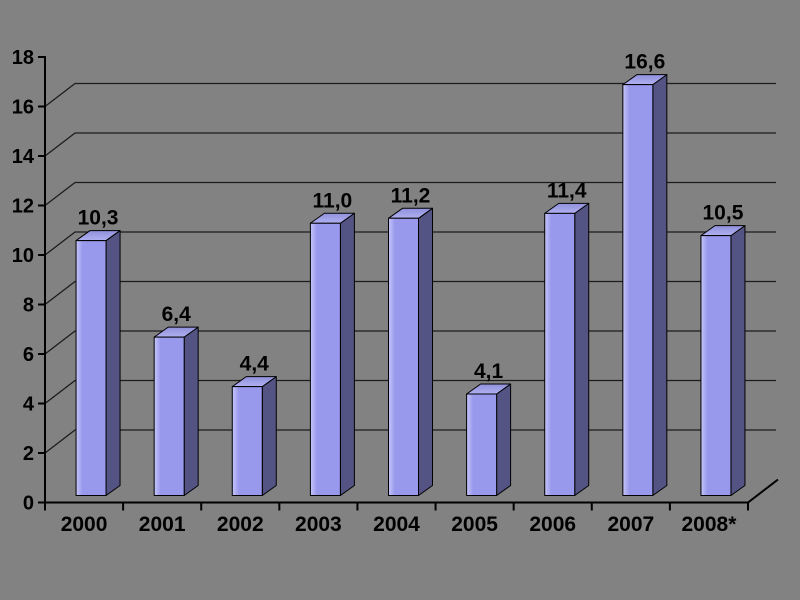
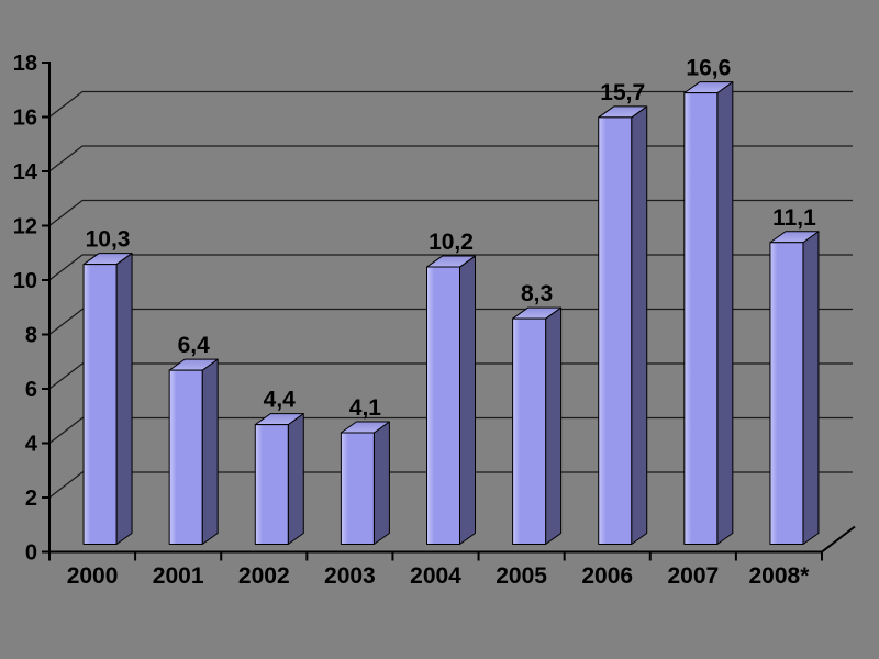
2003: 11,0 -> 4,1
2004: 11,2 -> 10,2
2005: 4,1 -> 8,3
2006: 11,4 -> 15,7
2008*: 10,5 -> 11,1
